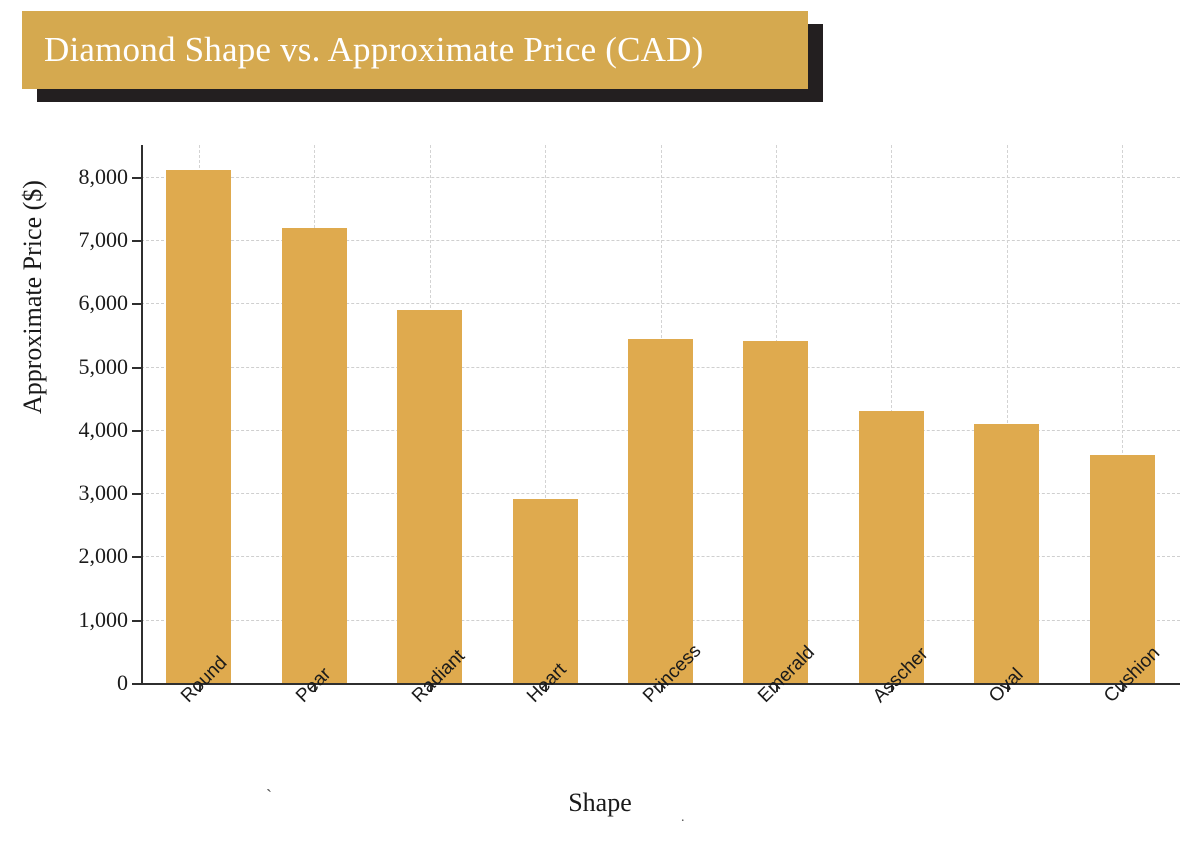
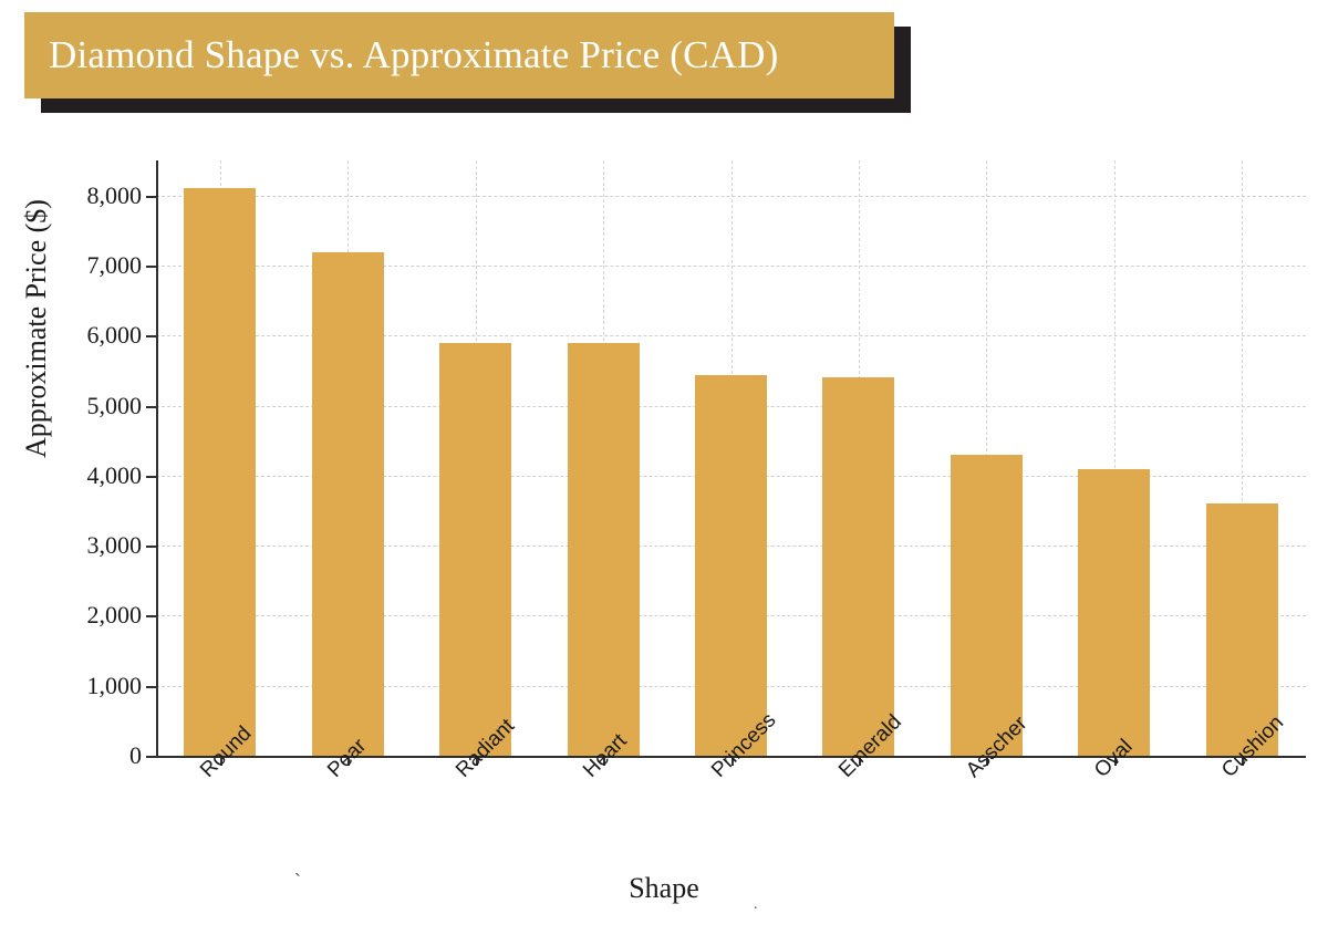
Heart: 2900 -> 5900
